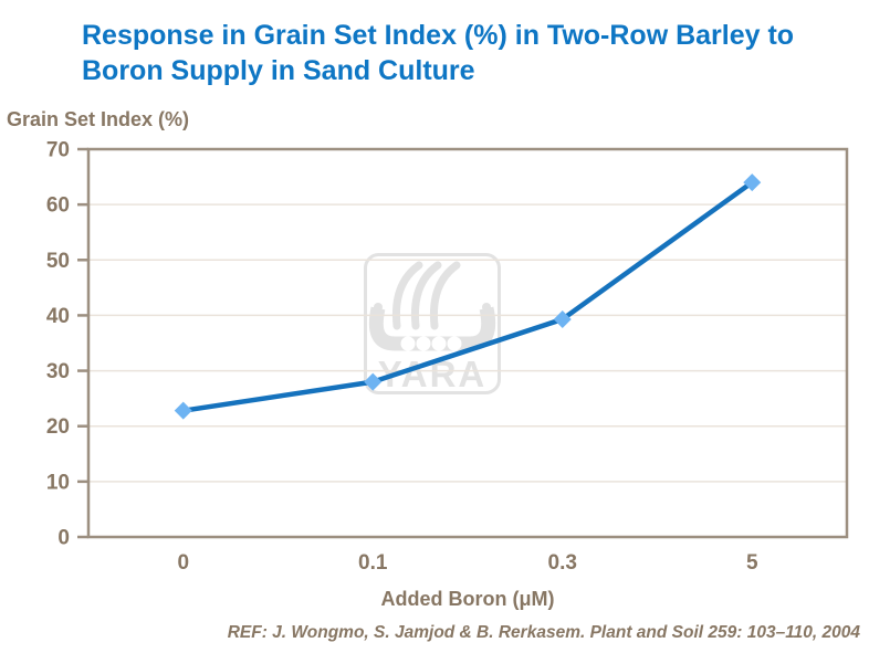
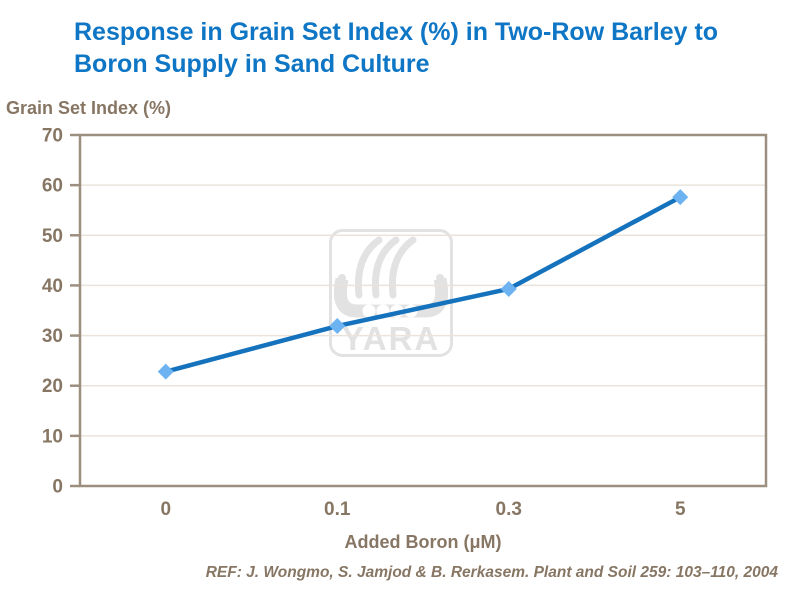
0.1: 28 -> 32
5: 64 -> 58
